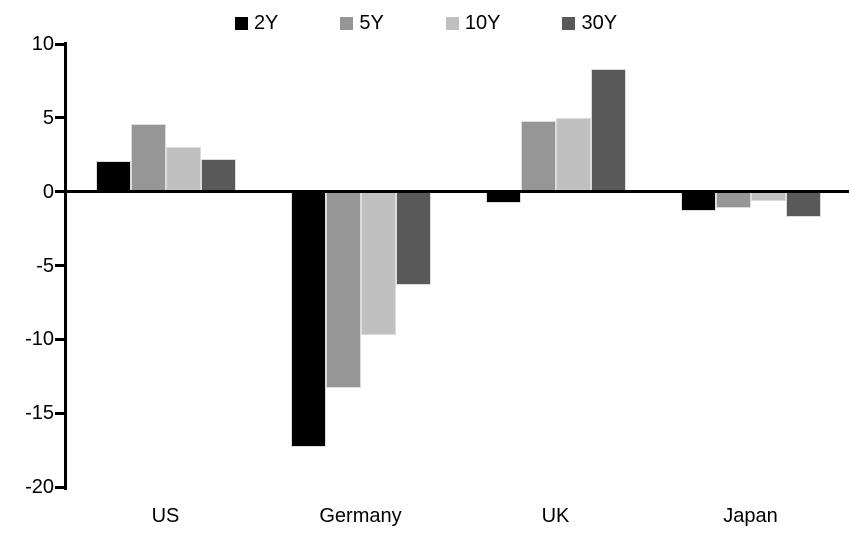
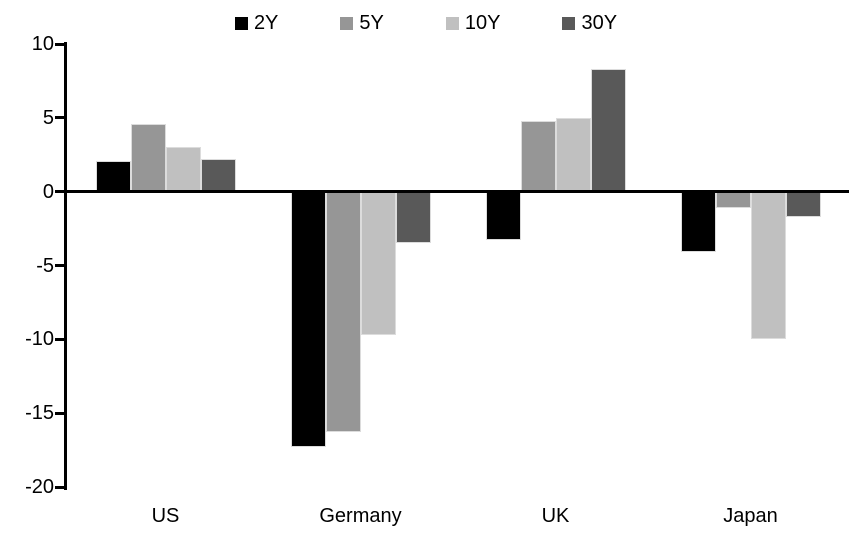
5Y/Germany: -13.3 -> -16.3
30Y/Germany: -6.3 -> -3.5
2Y/UK: -0.8 -> -3.3
2Y/Japan: -1.3 -> -4.1
10Y/Japan: -0.6 -> -10.0
